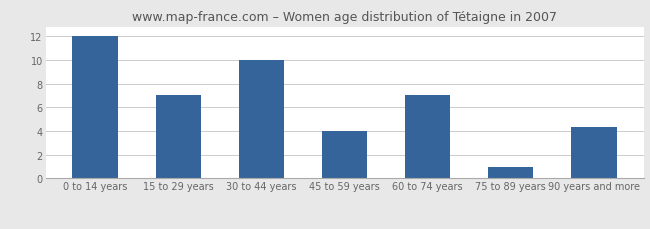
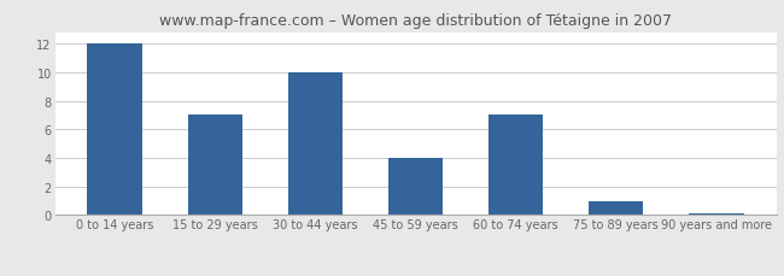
90 years and more: 4.3 -> 0.1
